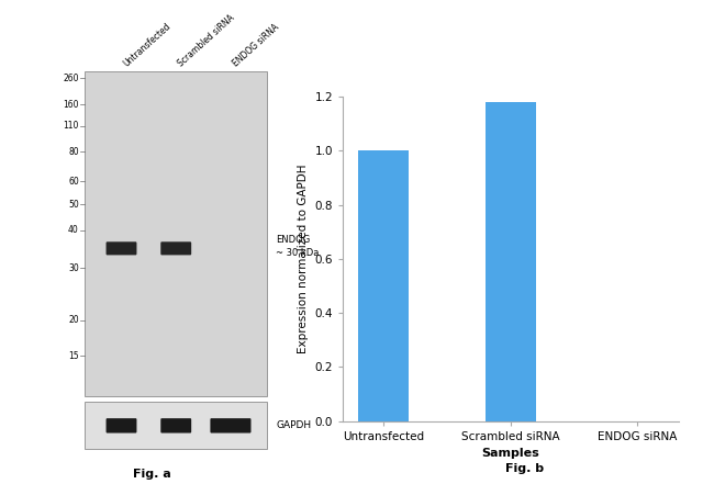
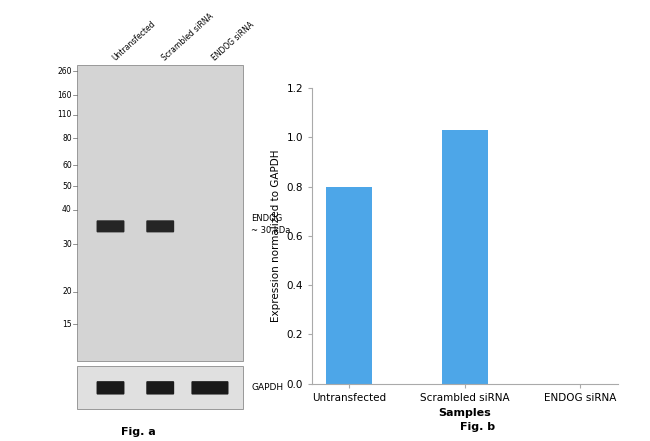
Untransfected: 1.00 -> 0.80
Scrambled siRNA: 1.18 -> 1.03
